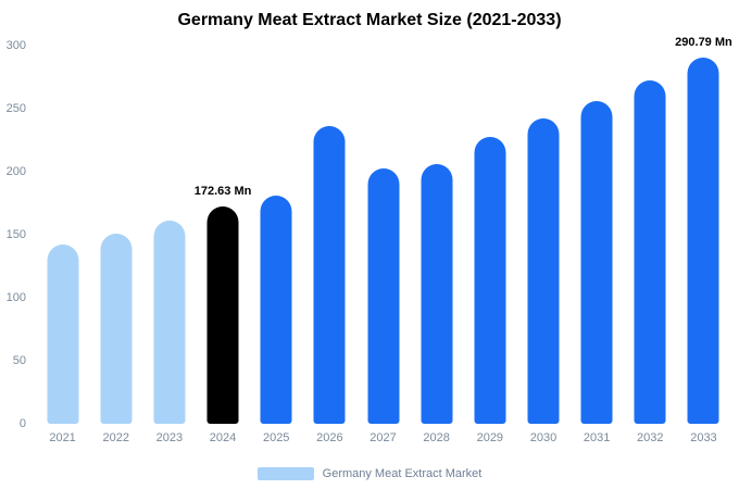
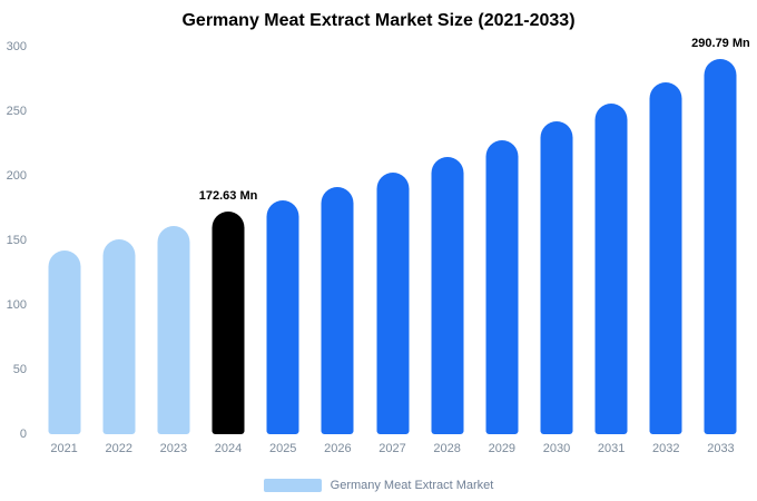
2026: 236 -> 191
2028: 206 -> 215
